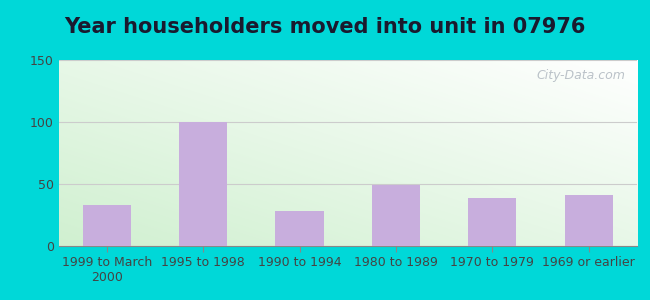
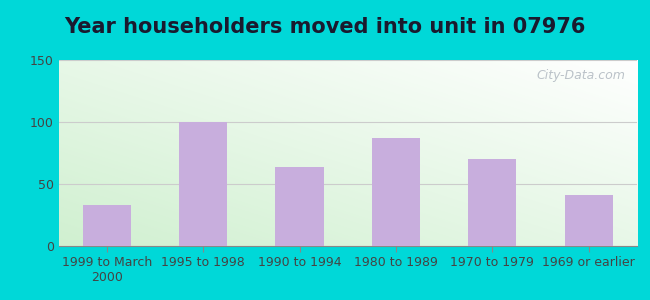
1990 to 1994: 28 -> 64
1980 to 1989: 49 -> 87
1970 to 1979: 39 -> 70
